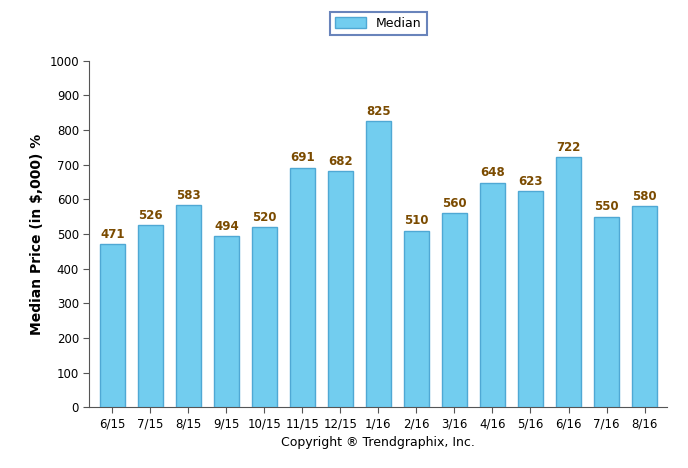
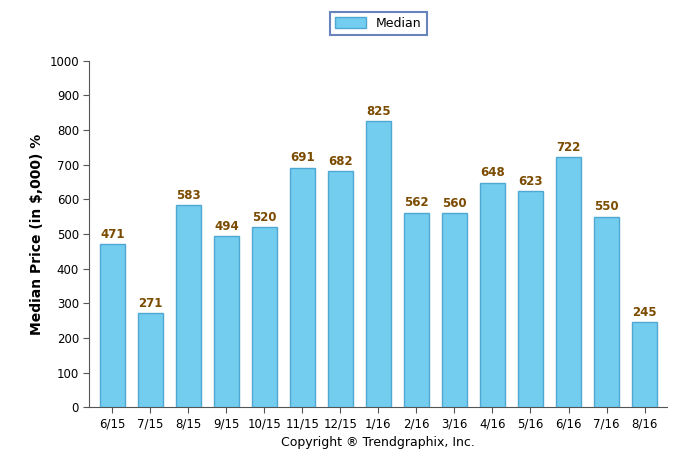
7/15: 526 -> 271
2/16: 510 -> 562
8/16: 580 -> 245
